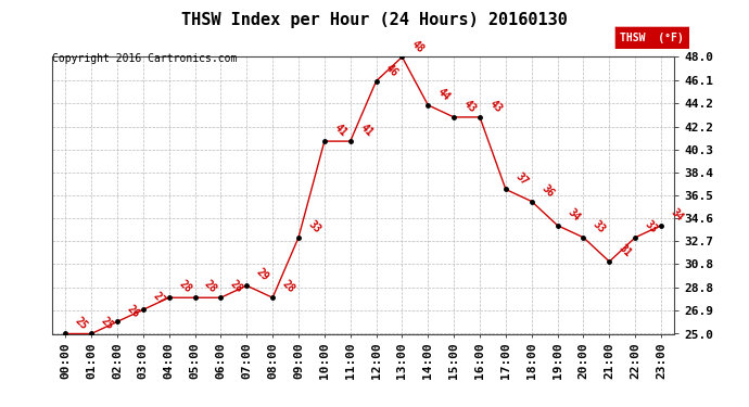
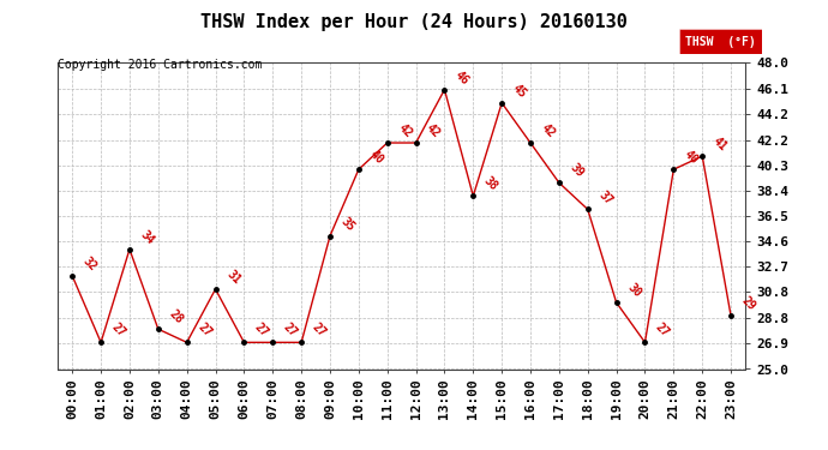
00:00: 25 -> 32
01:00: 25 -> 27
02:00: 26 -> 34
03:00: 27 -> 28
04:00: 28 -> 27
05:00: 28 -> 31
06:00: 28 -> 27
07:00: 29 -> 27
08:00: 28 -> 27
09:00: 33 -> 35
10:00: 41 -> 40
11:00: 41 -> 42
12:00: 46 -> 42
13:00: 48 -> 46
14:00: 44 -> 38
15:00: 43 -> 45
16:00: 43 -> 42
17:00: 37 -> 39
18:00: 36 -> 37
19:00: 34 -> 30
20:00: 33 -> 27
21:00: 31 -> 40
22:00: 33 -> 41
23:00: 34 -> 29
